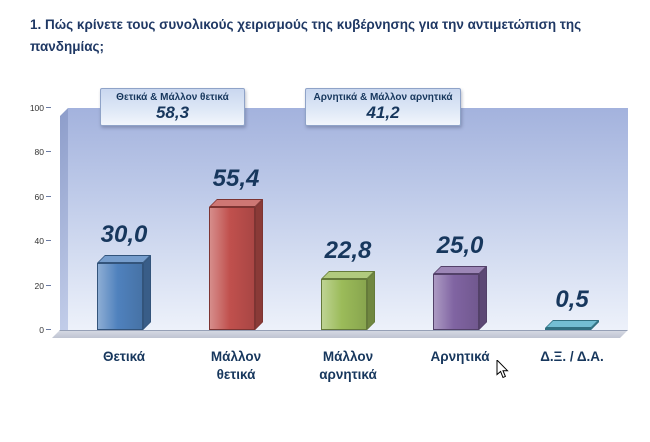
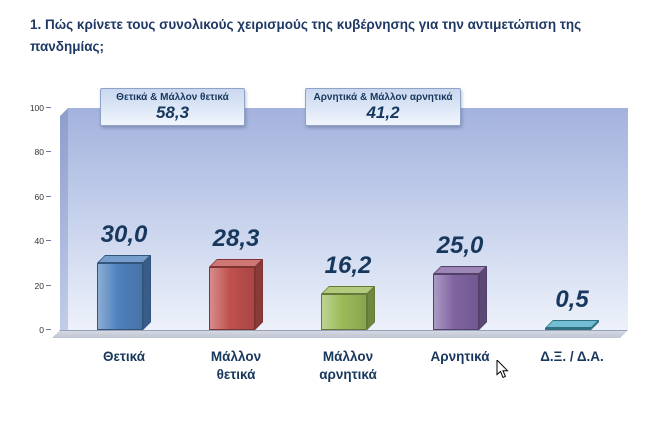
Μάλλον θετικά: 55,4 -> 28,3
Μάλλον αρνητικά: 22,8 -> 16,2
